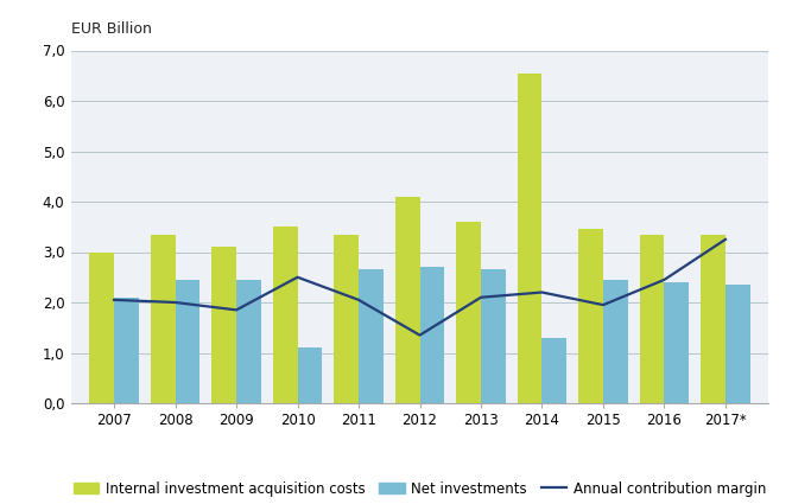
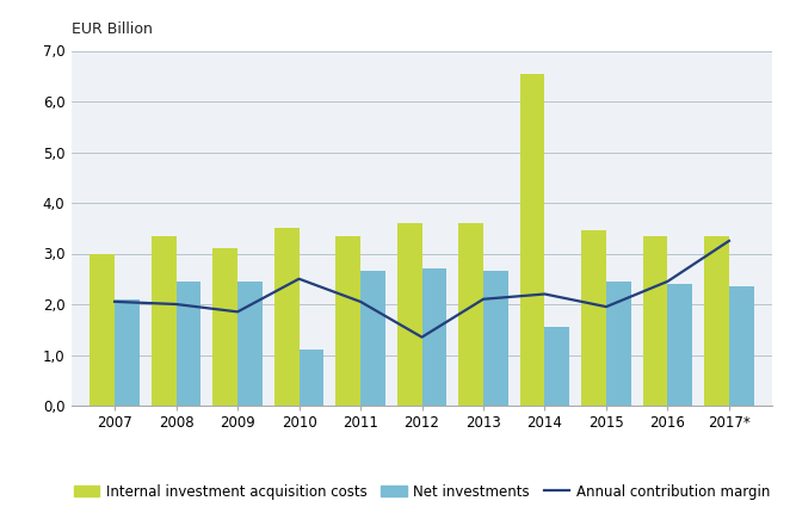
Internal investment acquisition costs/2012: 4,10 -> 3,60
Net investments/2014: 1,30 -> 1,55
